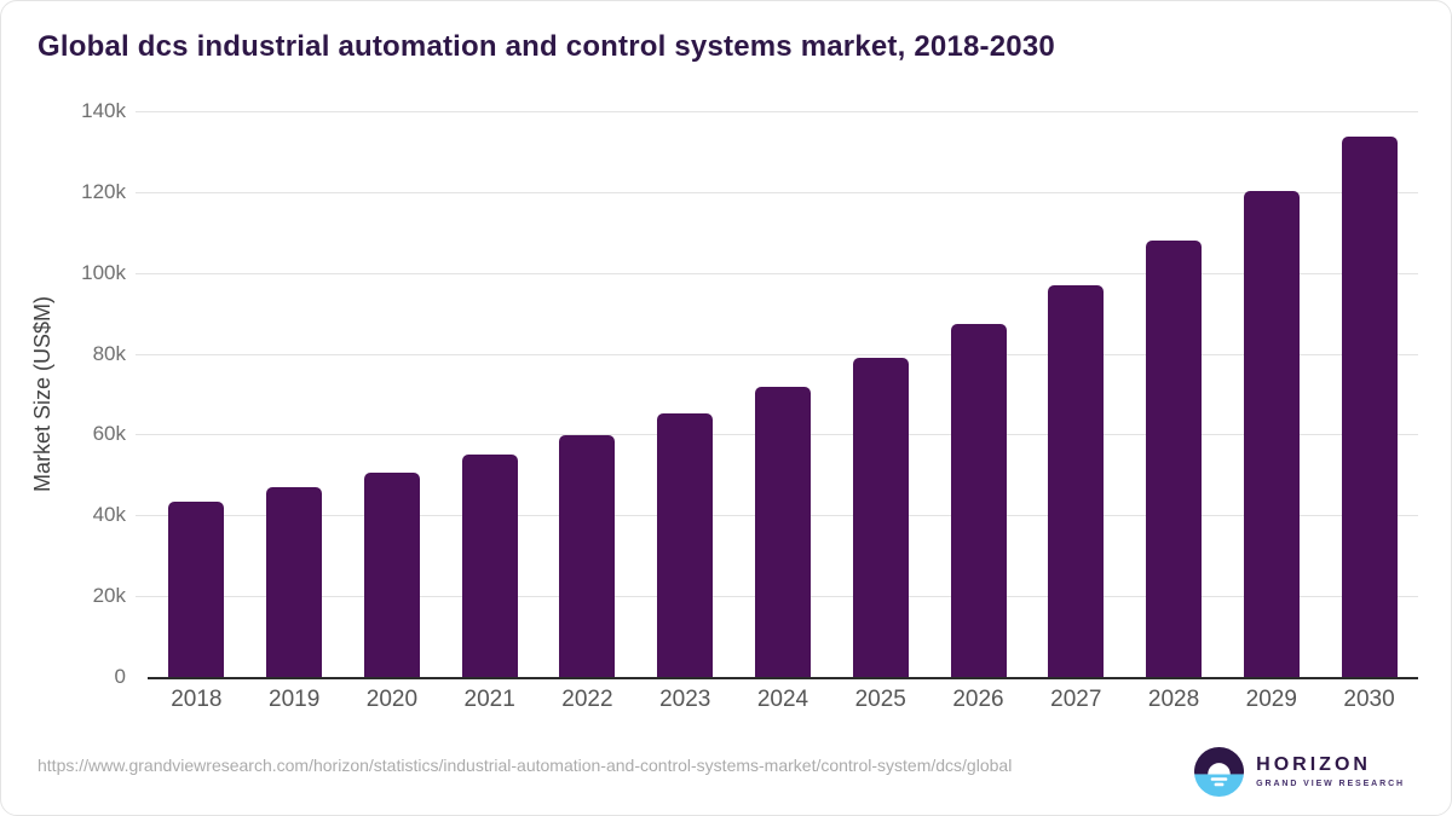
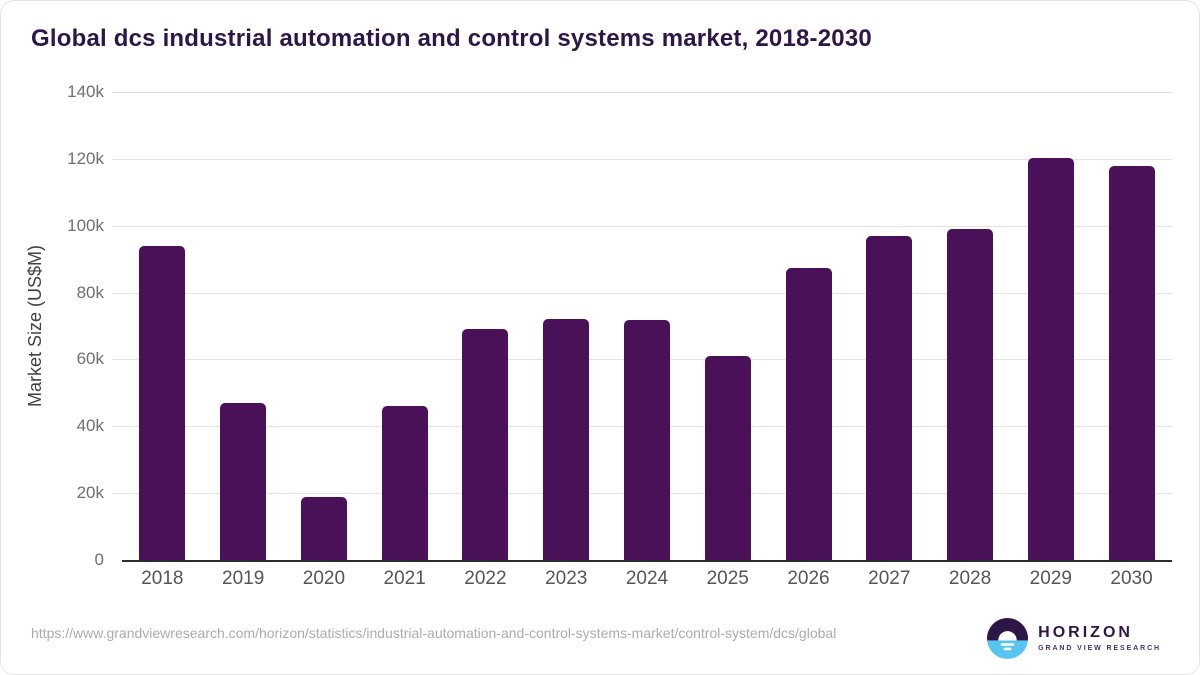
2018: 43k -> 94k
2020: 51k -> 19k
2021: 55k -> 46k
2022: 60k -> 69k
2023: 65k -> 72k
2025: 79k -> 61k
2028: 108k -> 99k
2030: 134k -> 118k
